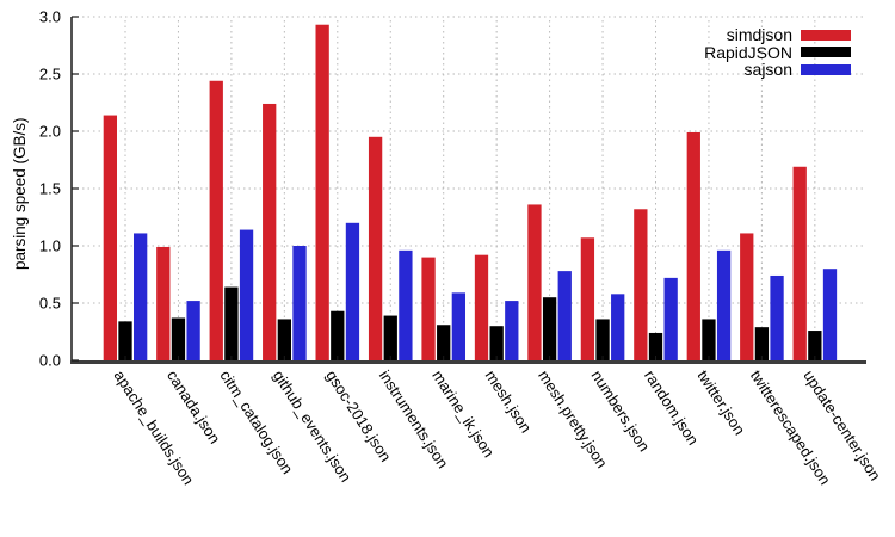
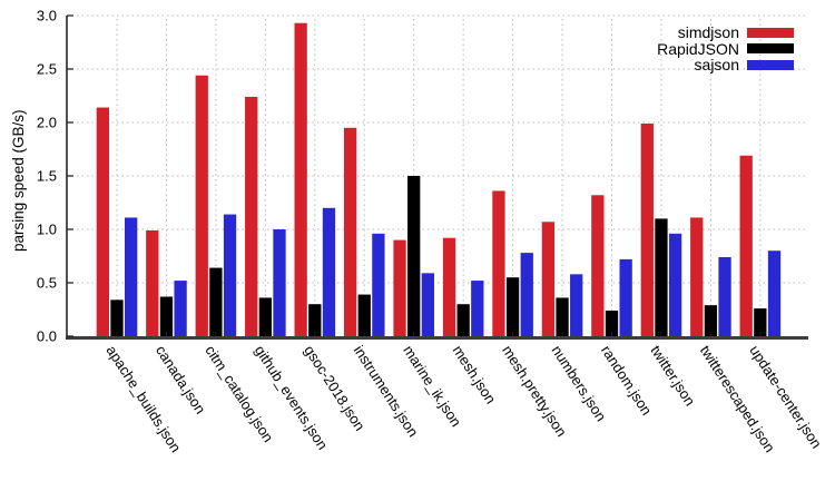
RapidJSON/gsoc-2018.json: 0.4 -> 0.3
RapidJSON/marine_ik.json: 0.3 -> 1.5
RapidJSON/twitter.json: 0.4 -> 1.1
